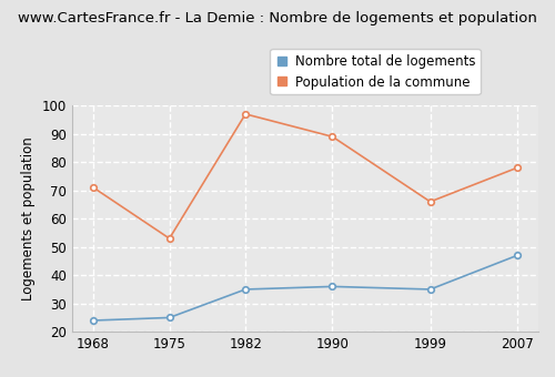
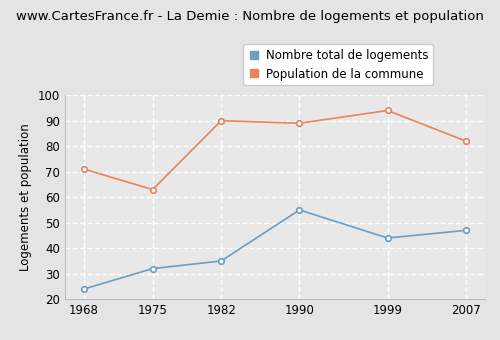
Nombre total de logements/1975: 25 -> 32
Population de la commune/1975: 53 -> 63
Population de la commune/1982: 97 -> 90
Nombre total de logements/1990: 36 -> 55
Nombre total de logements/1999: 35 -> 44
Population de la commune/1999: 66 -> 94
Population de la commune/2007: 78 -> 82
